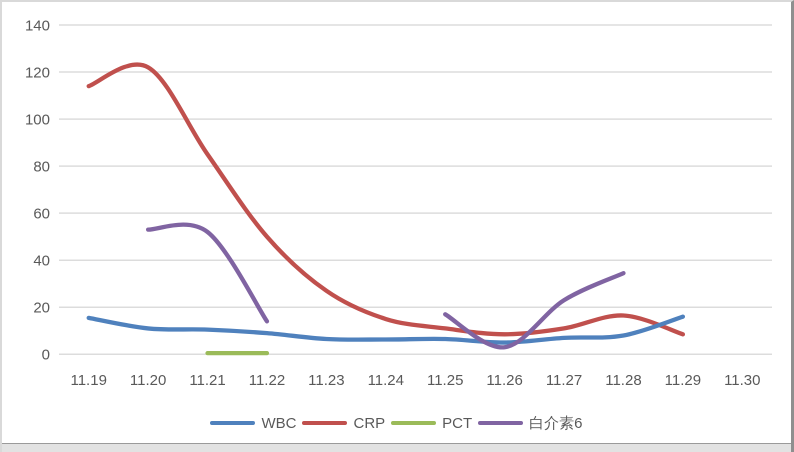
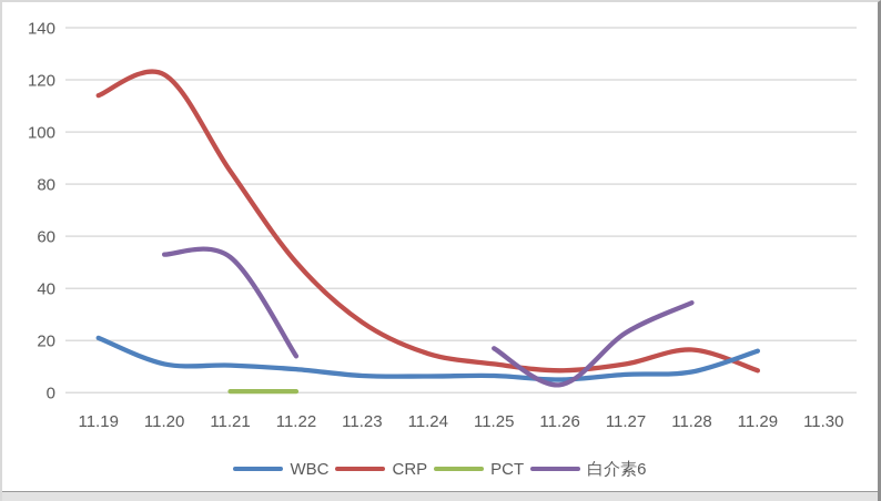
WBC/11.19: 16 -> 21
